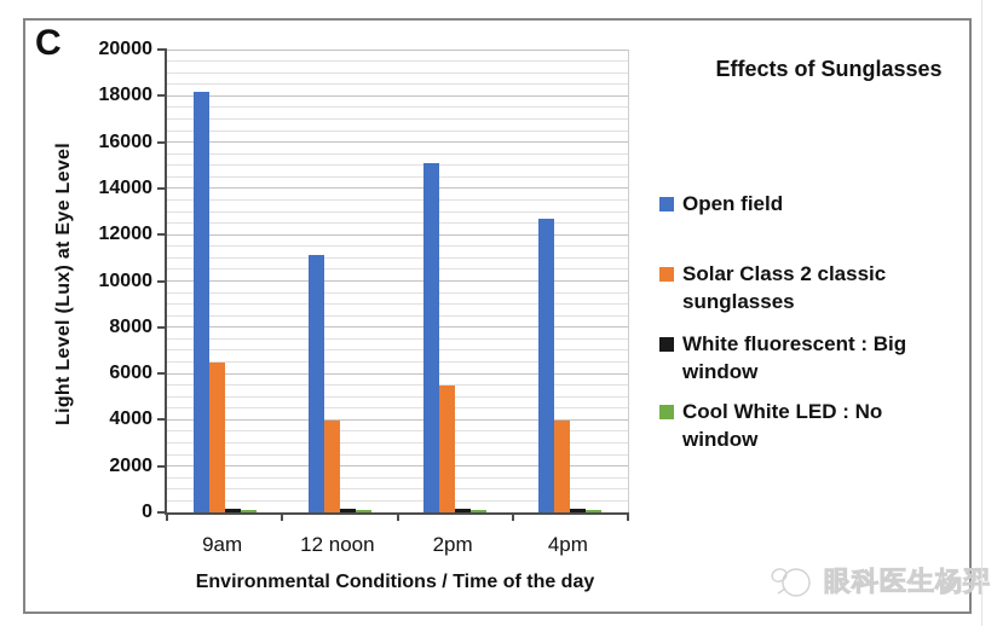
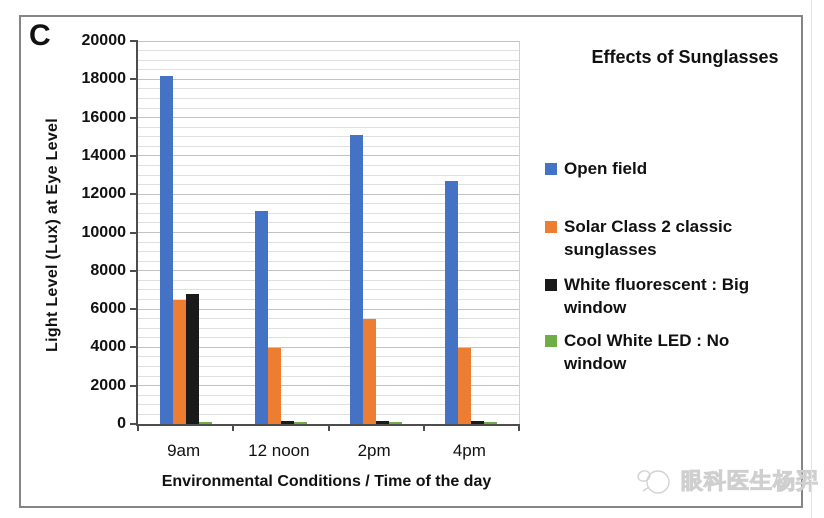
White fluorescent : Big window/9am: 200 -> 6800
